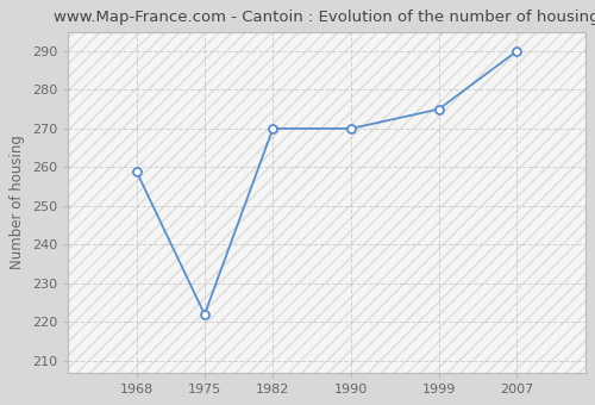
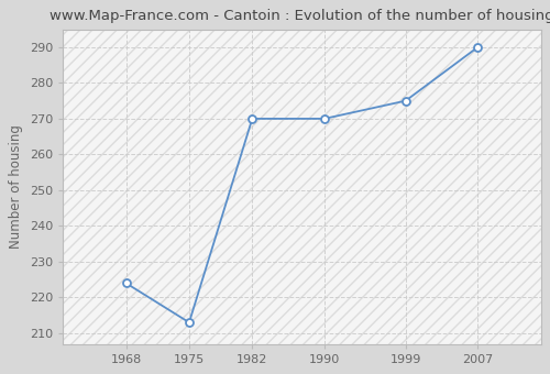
1968: 259 -> 224
1975: 222 -> 213
